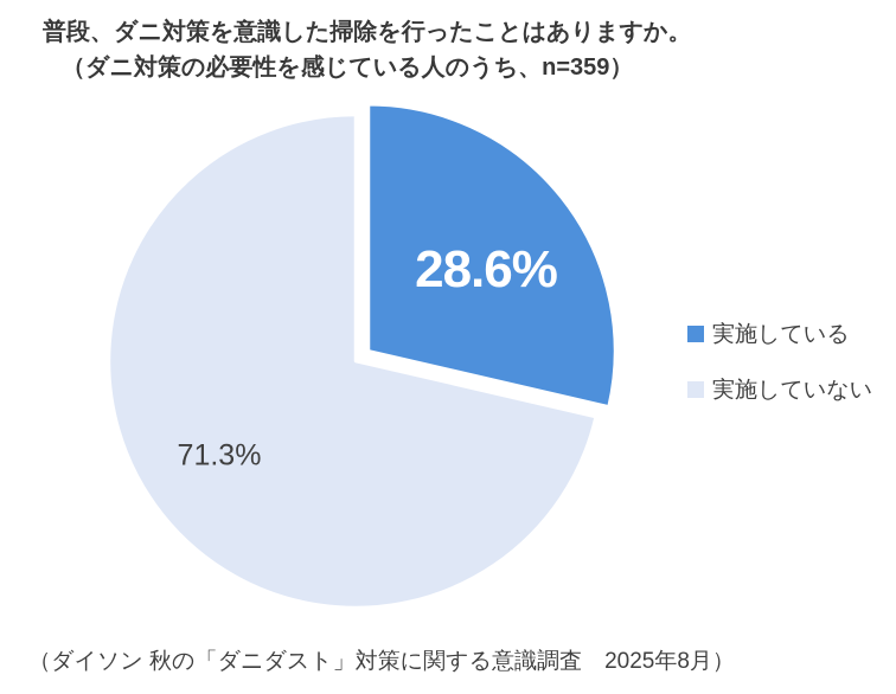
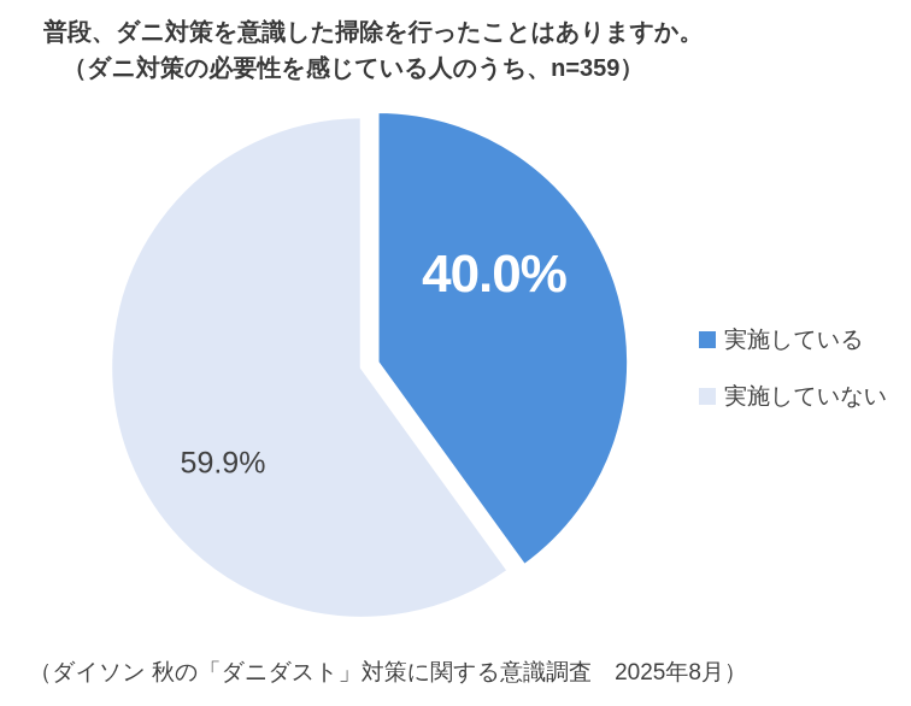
実施している: 28.6% -> 40.0%
実施していない: 71.3% -> 59.9%
